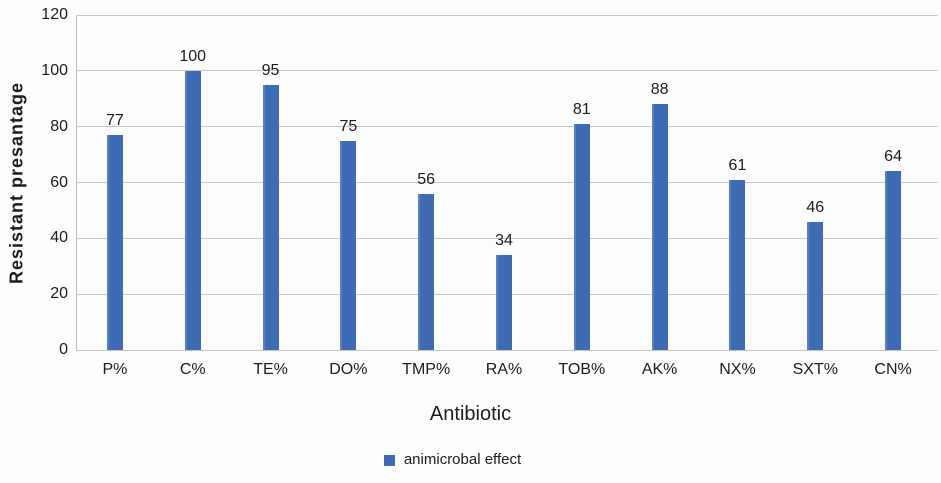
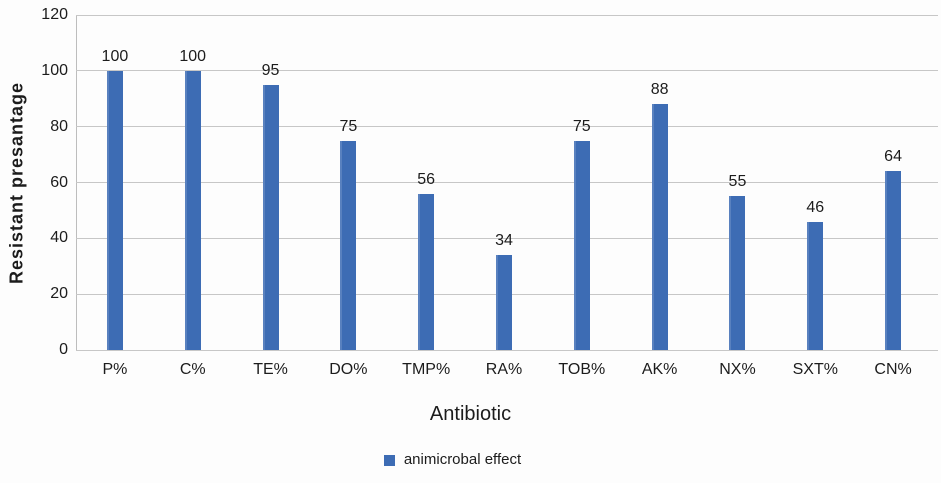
P%: 77 -> 100
TOB%: 81 -> 75
NX%: 61 -> 55
